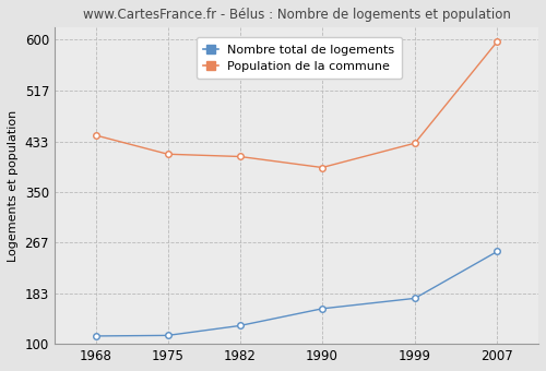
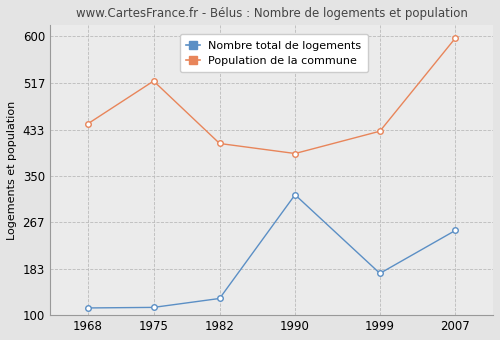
Population de la commune/1975: 412 -> 520
Nombre total de logements/1990: 158 -> 316
